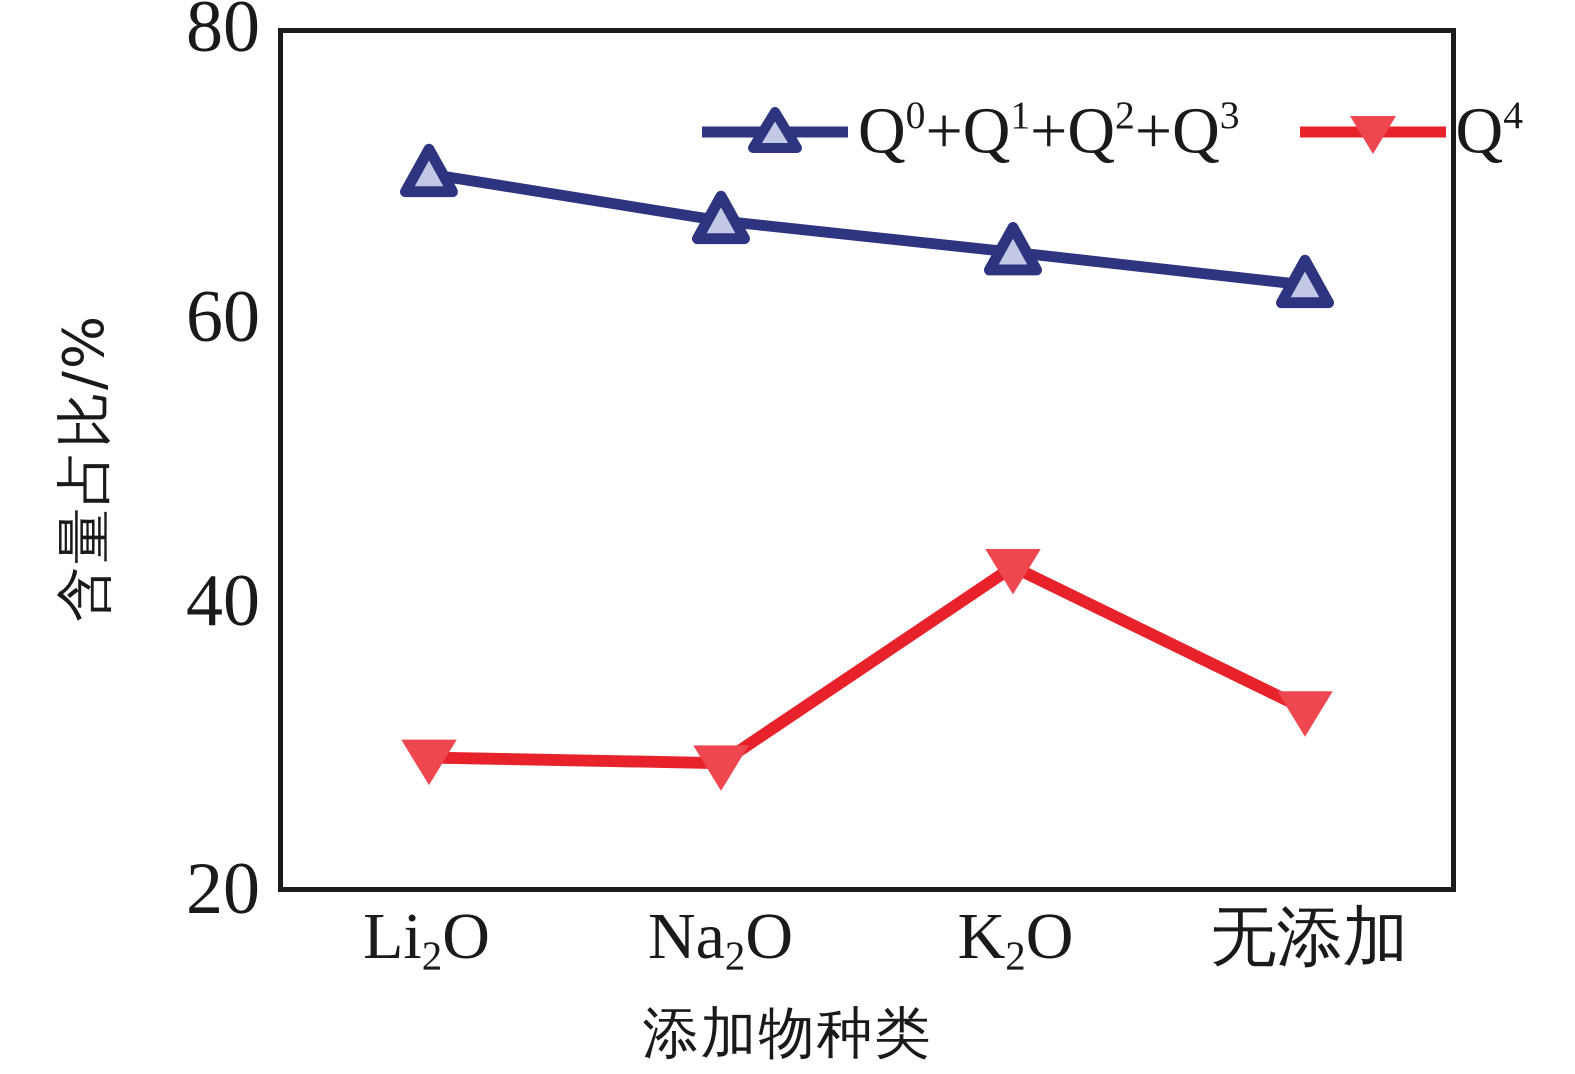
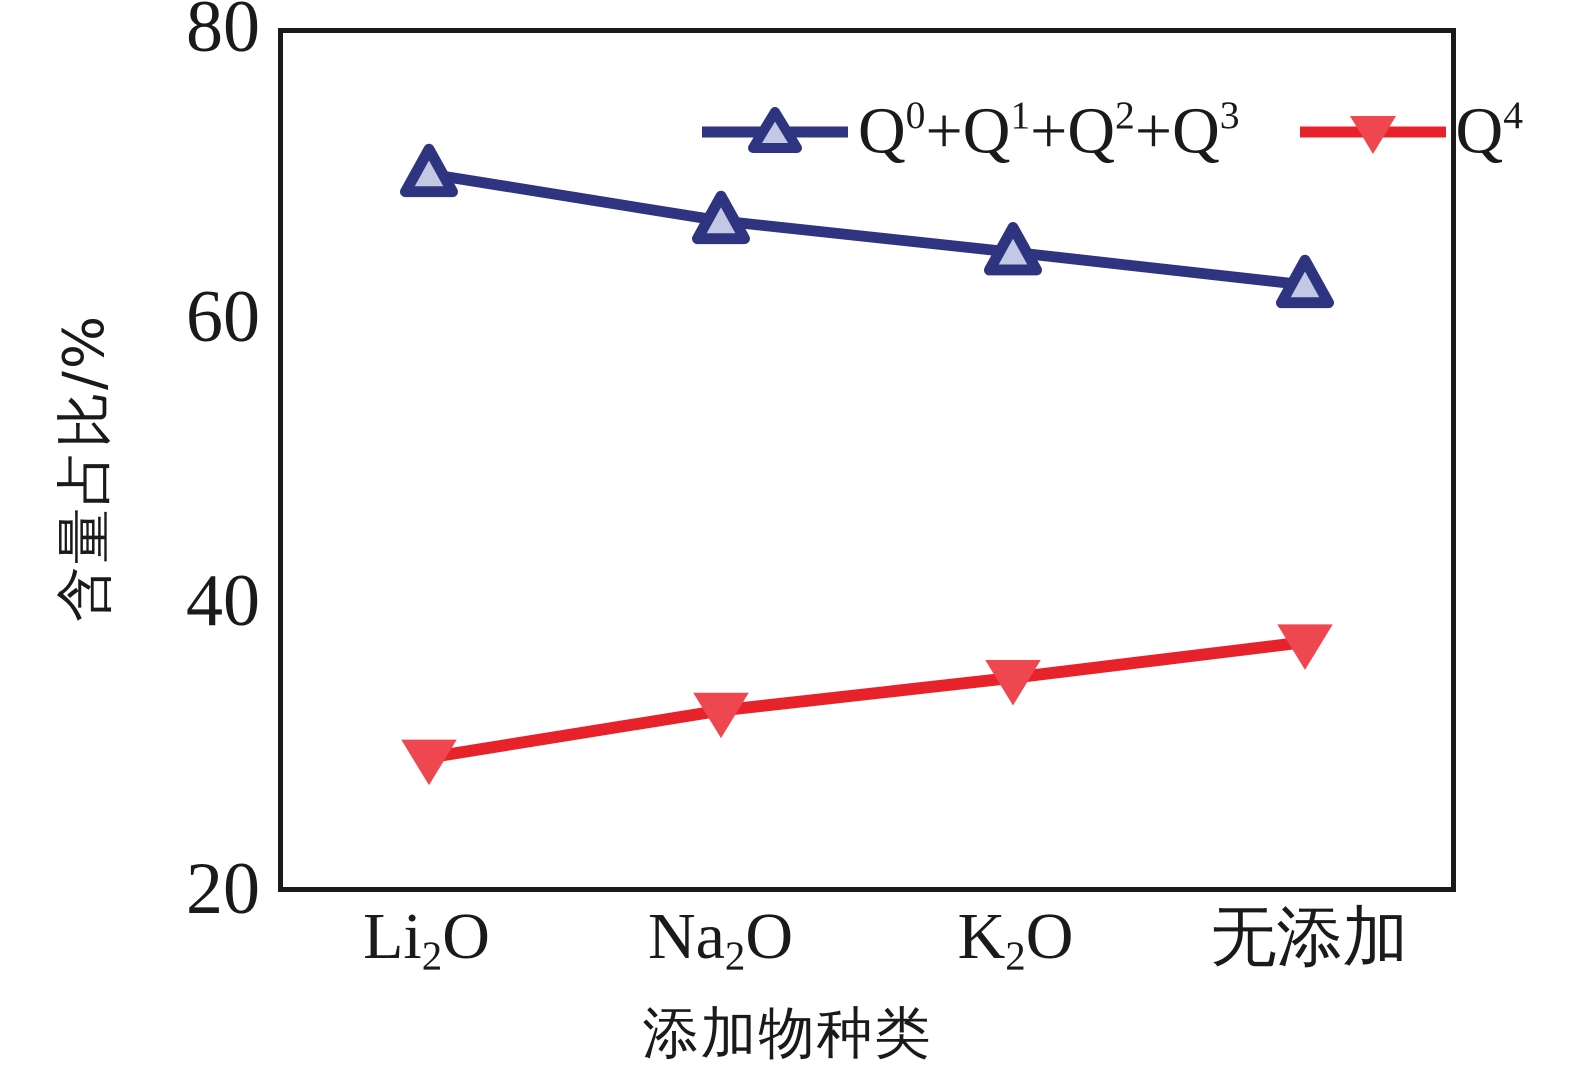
Q4/Na2O: 28.7 -> 32.4
Q4/K2O: 42.5 -> 34.7
Q4/无添加: 32.5 -> 37.2
